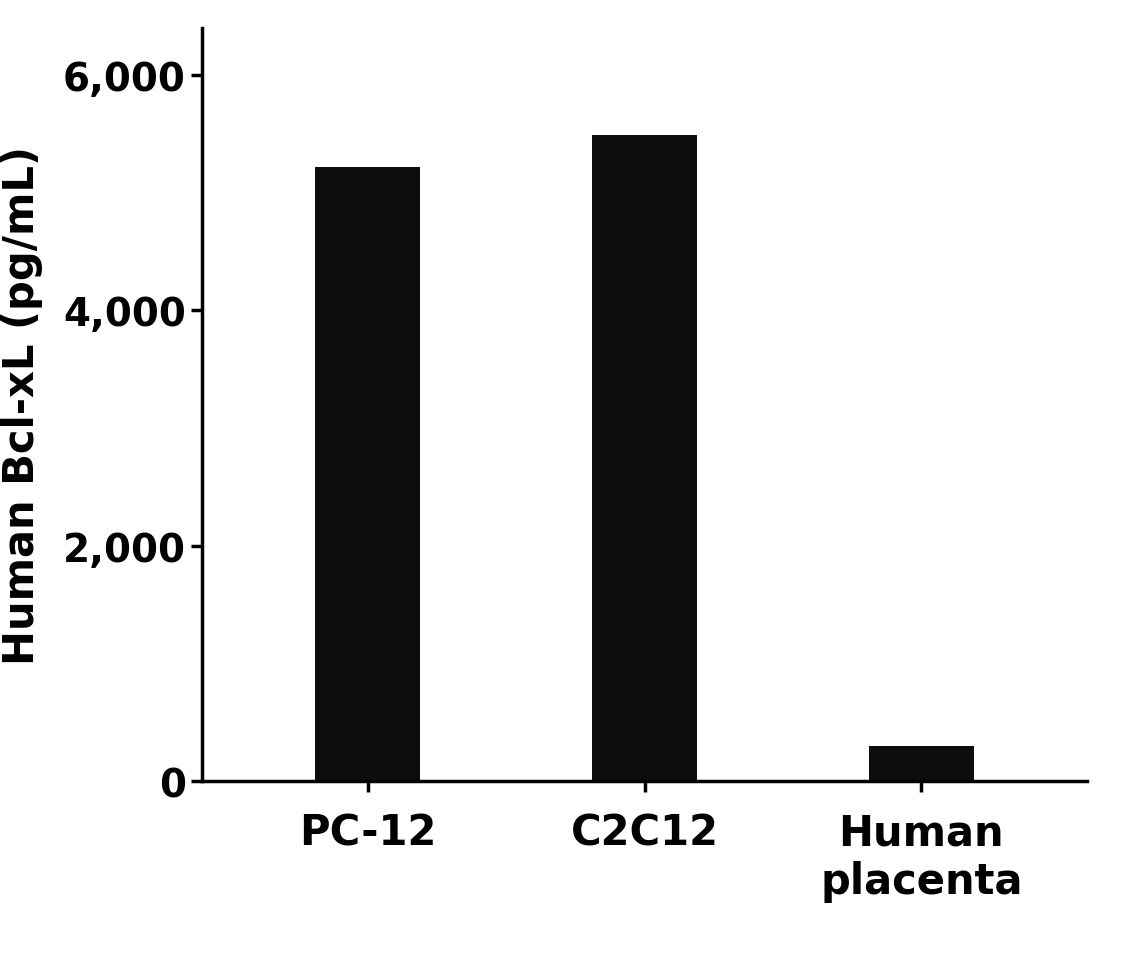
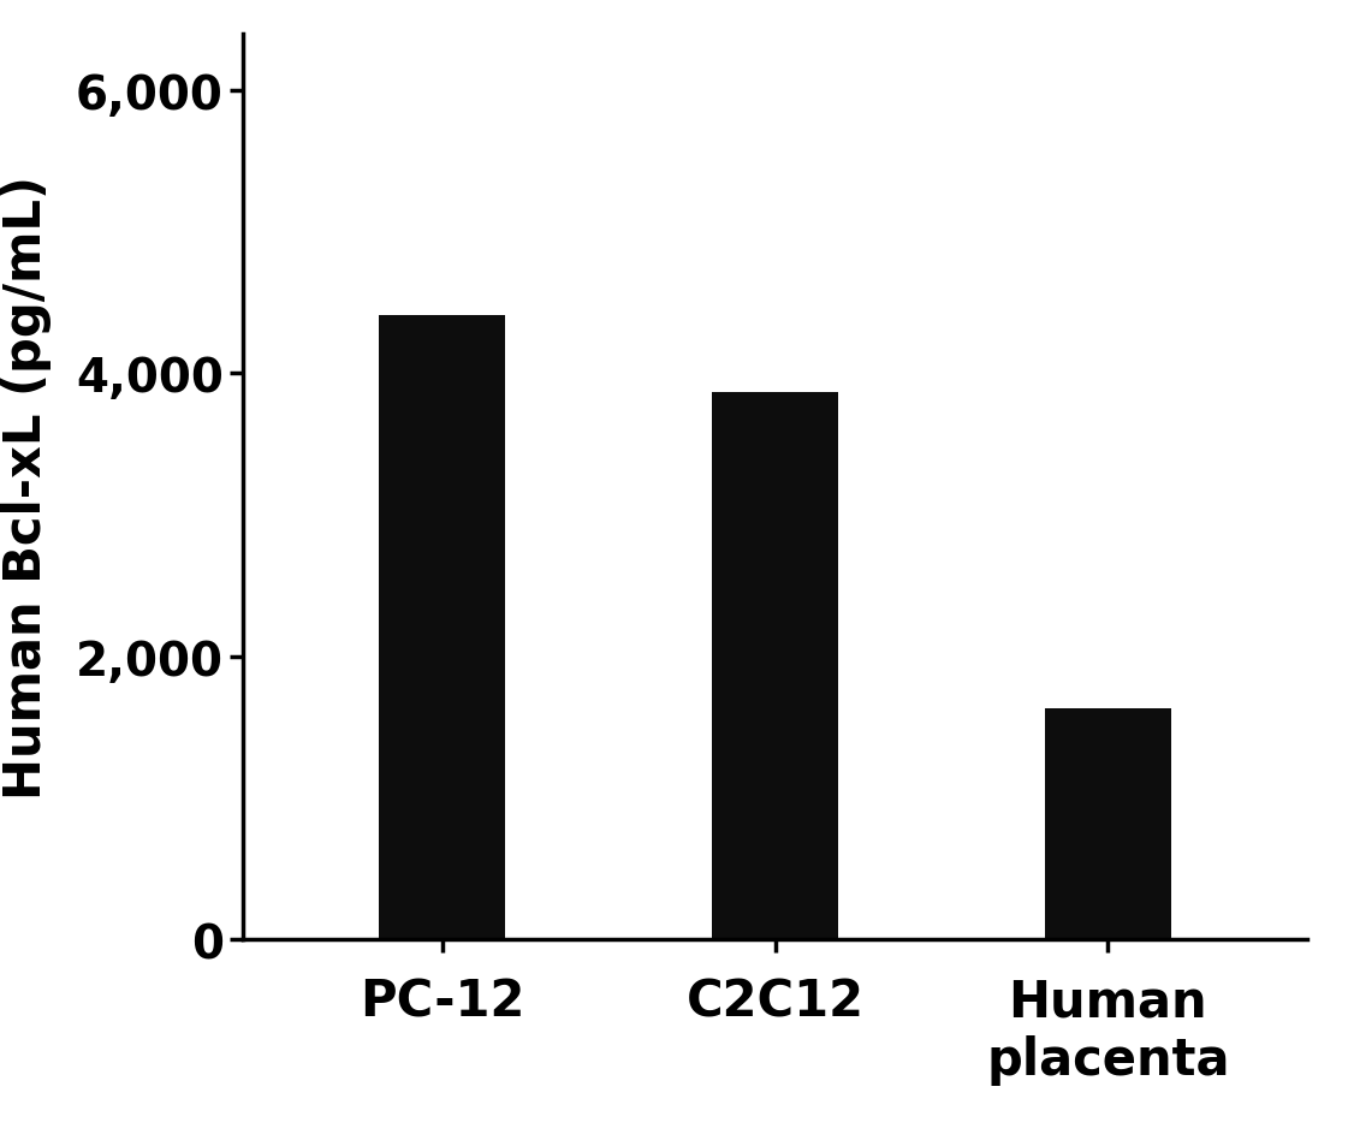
PC-12: 5,220 -> 4,410
C2C12: 5,490 -> 3,870
Human placenta: 300 -> 1,630
